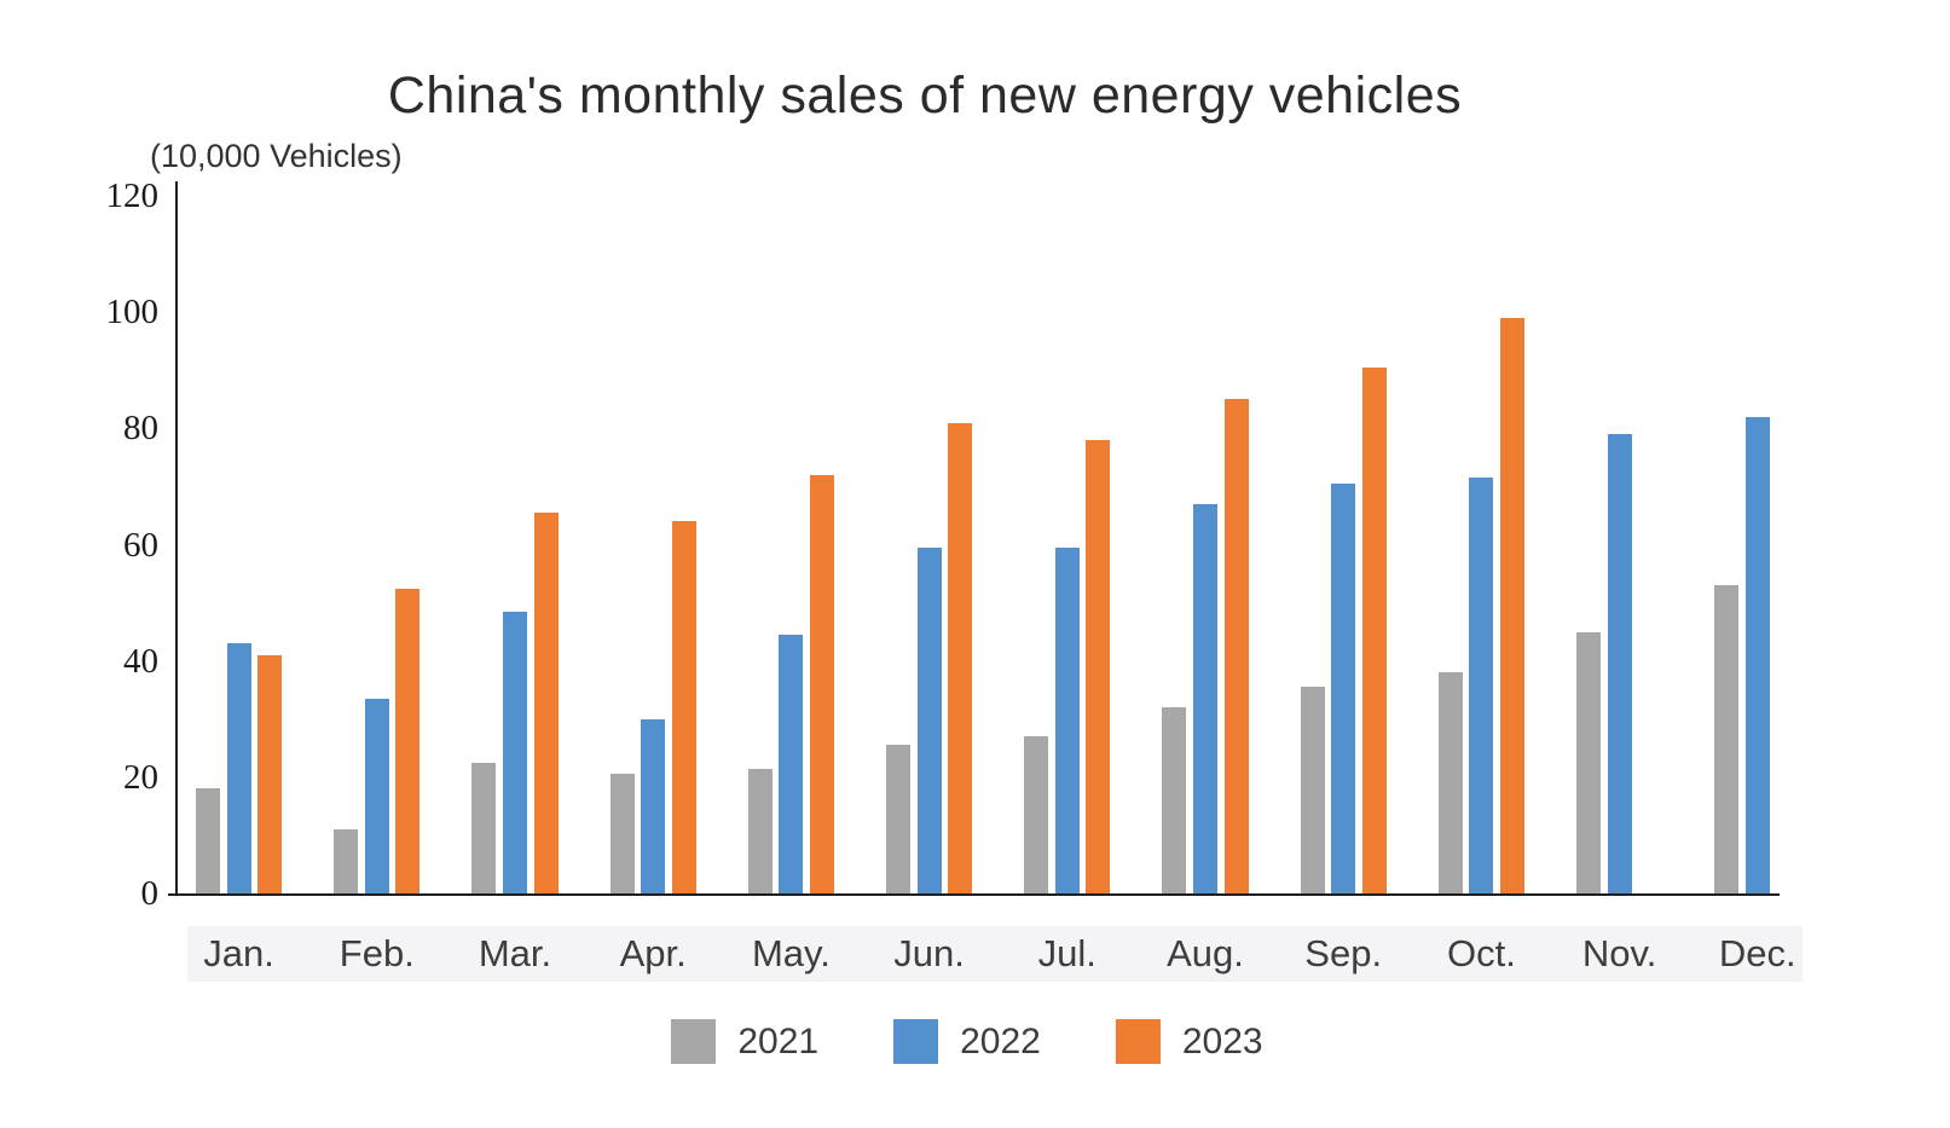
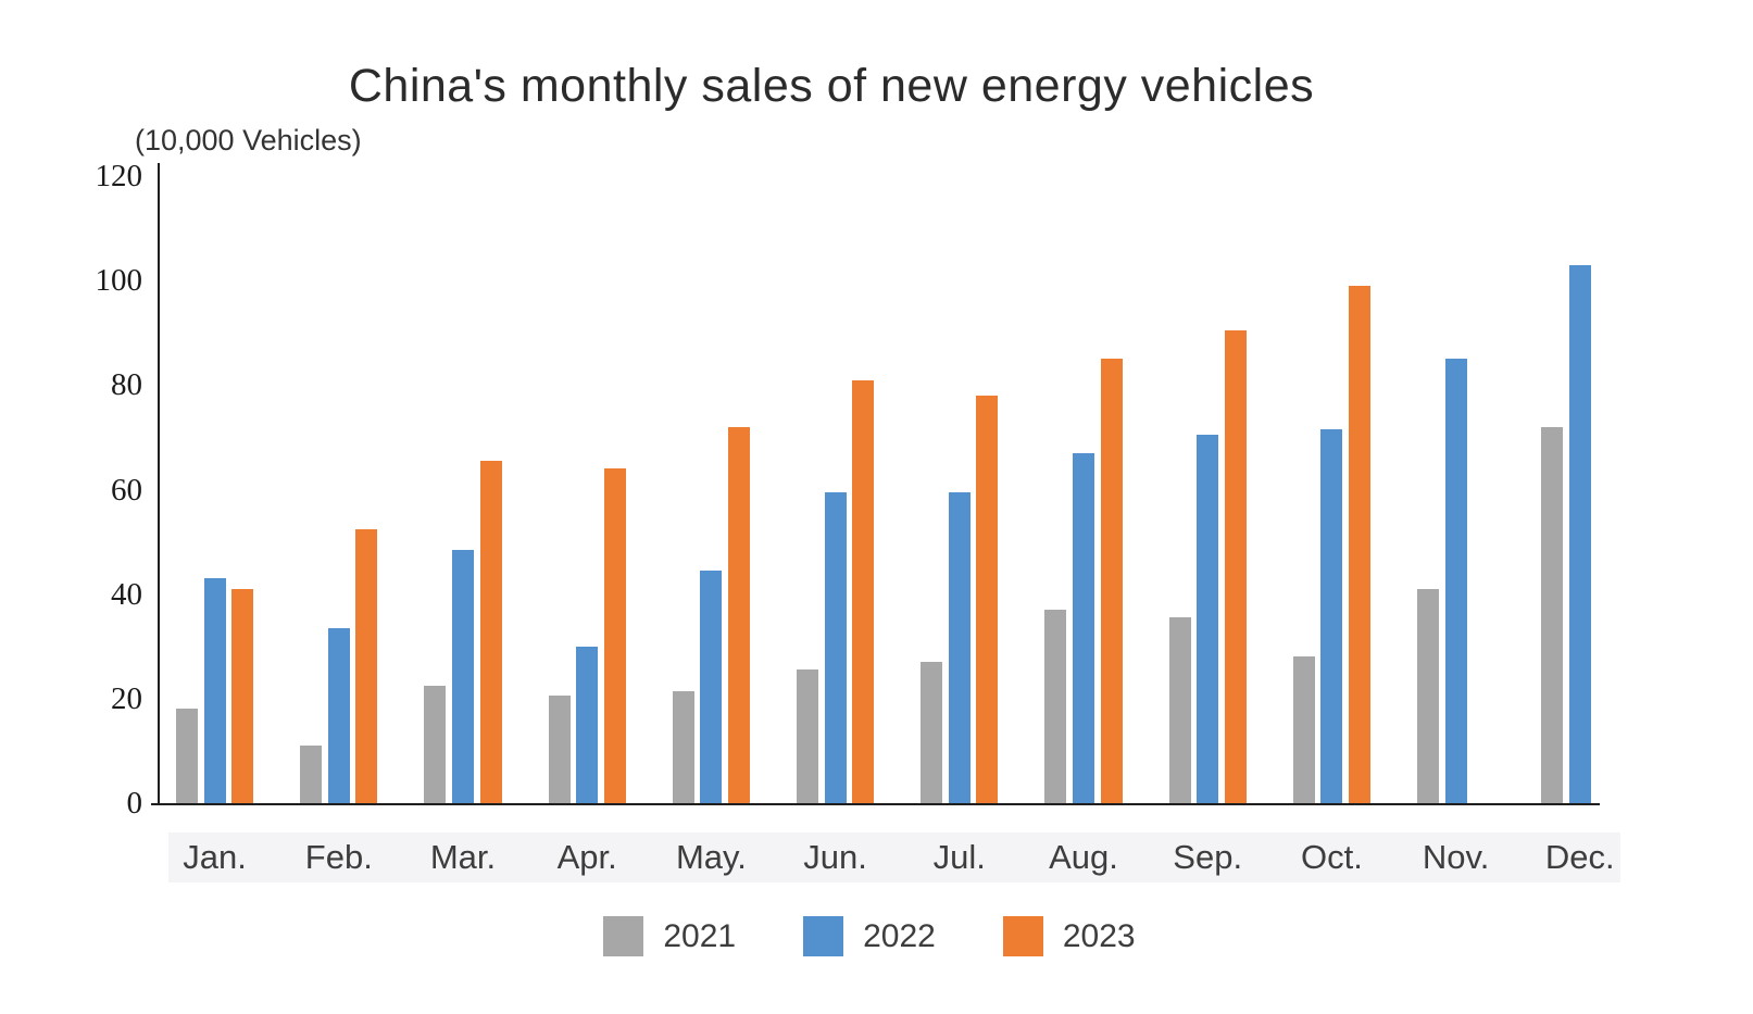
2021/Aug.: 32 -> 37
2021/Oct.: 38 -> 28
2021/Nov.: 45 -> 41
2022/Nov.: 79 -> 85
2021/Dec.: 53 -> 72
2022/Dec.: 82 -> 103
